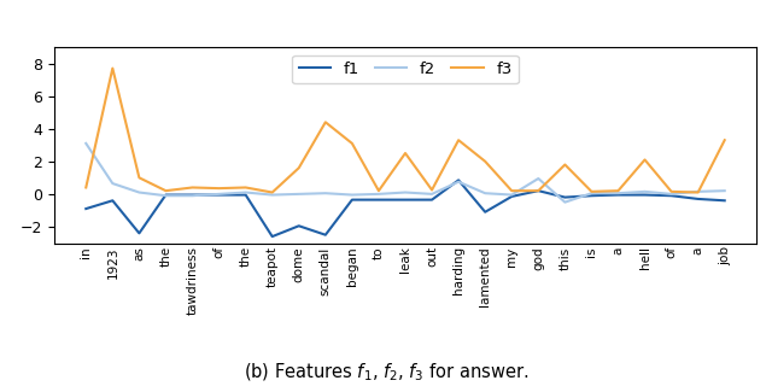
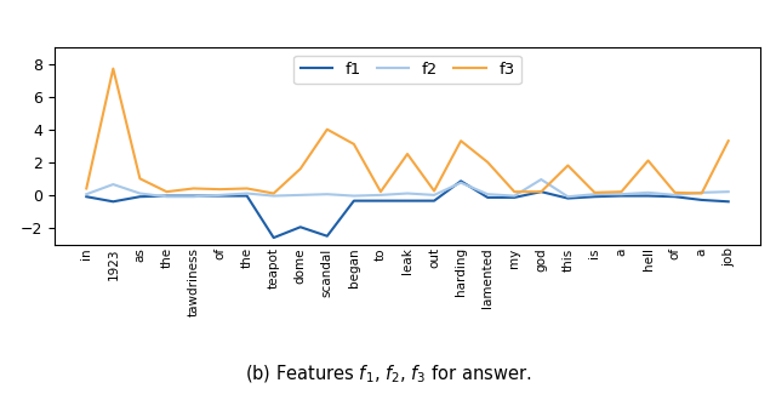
f1/in: -0.9 -> -0.1
f2/in: 3.1 -> 0.1
f1/as: -2.4 -> -0.1
f3/scandal: 4.4 -> 4.0
f1/lamented: -1.1 -> -0.1
f2/this: -0.5 -> -0.1
